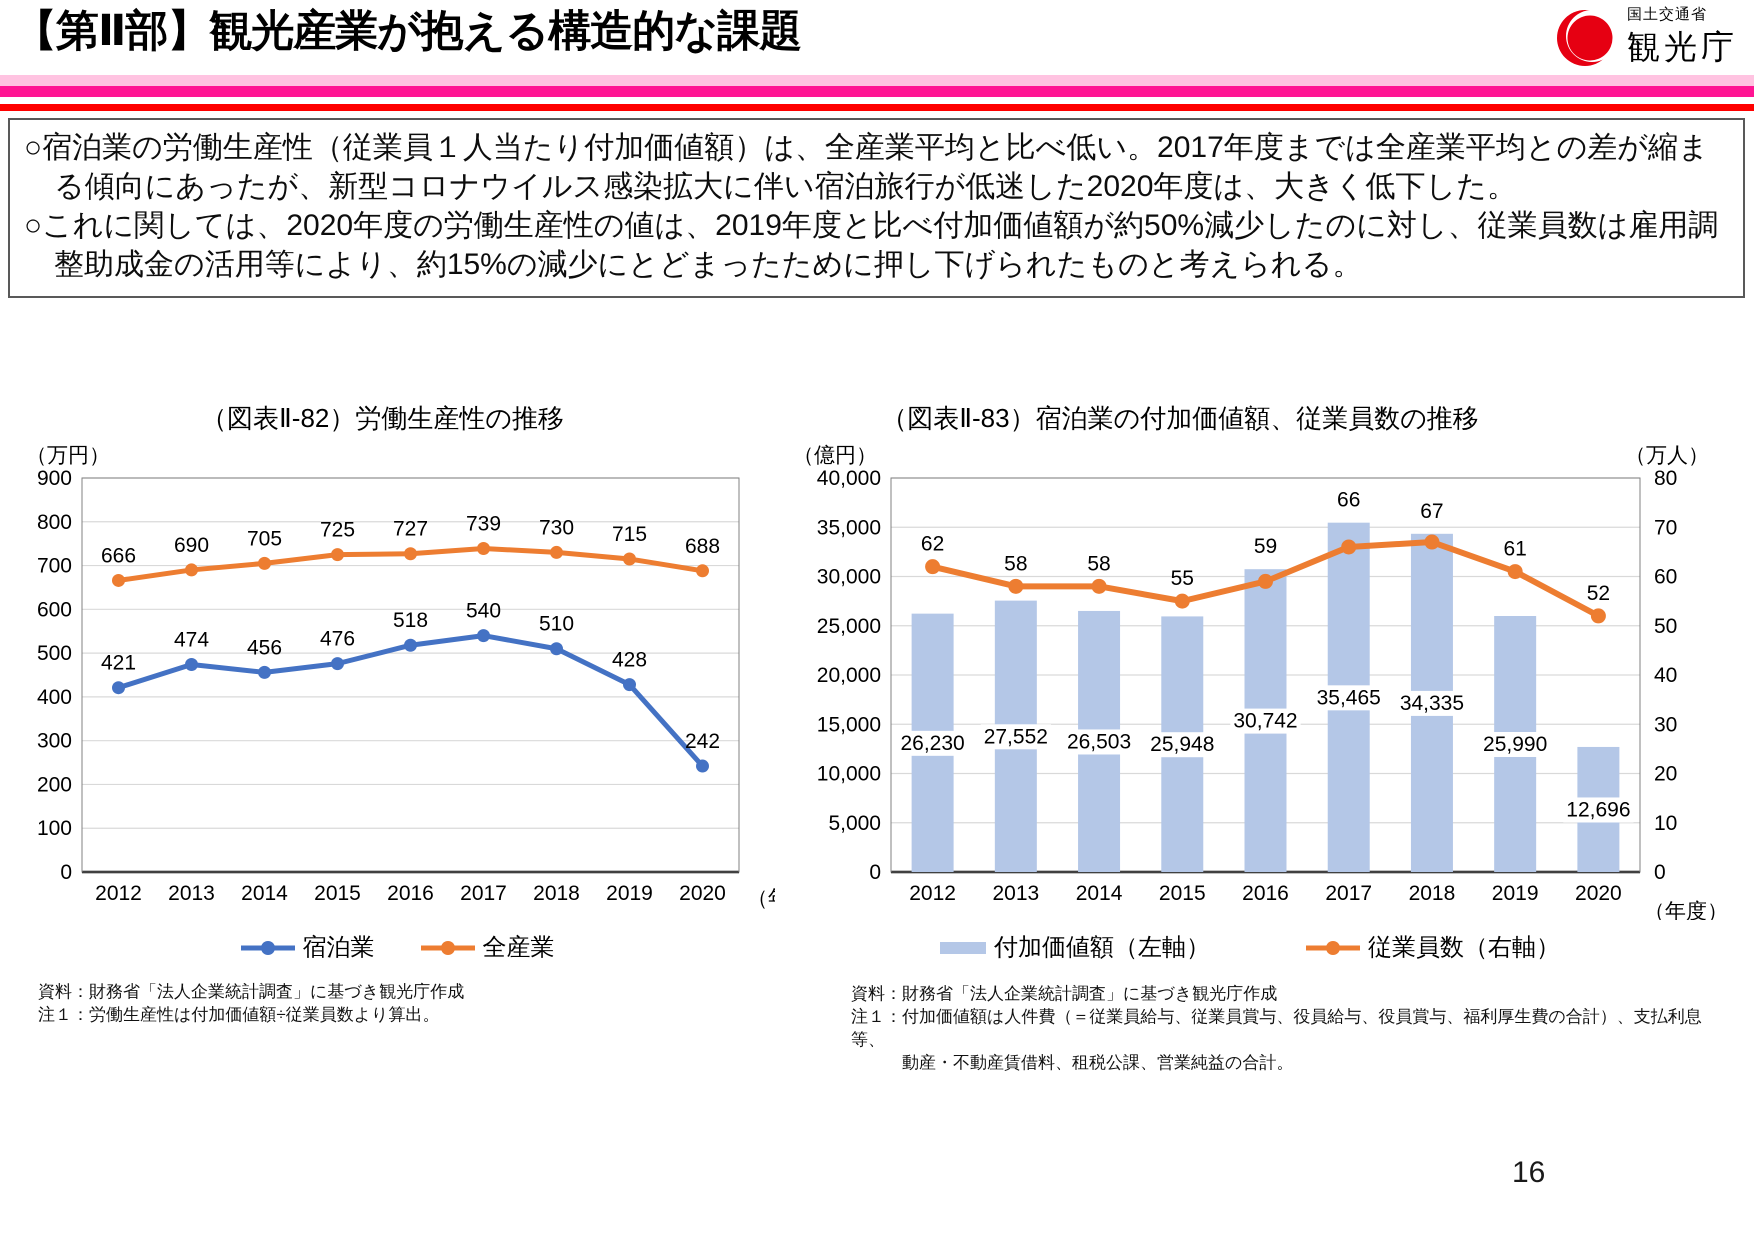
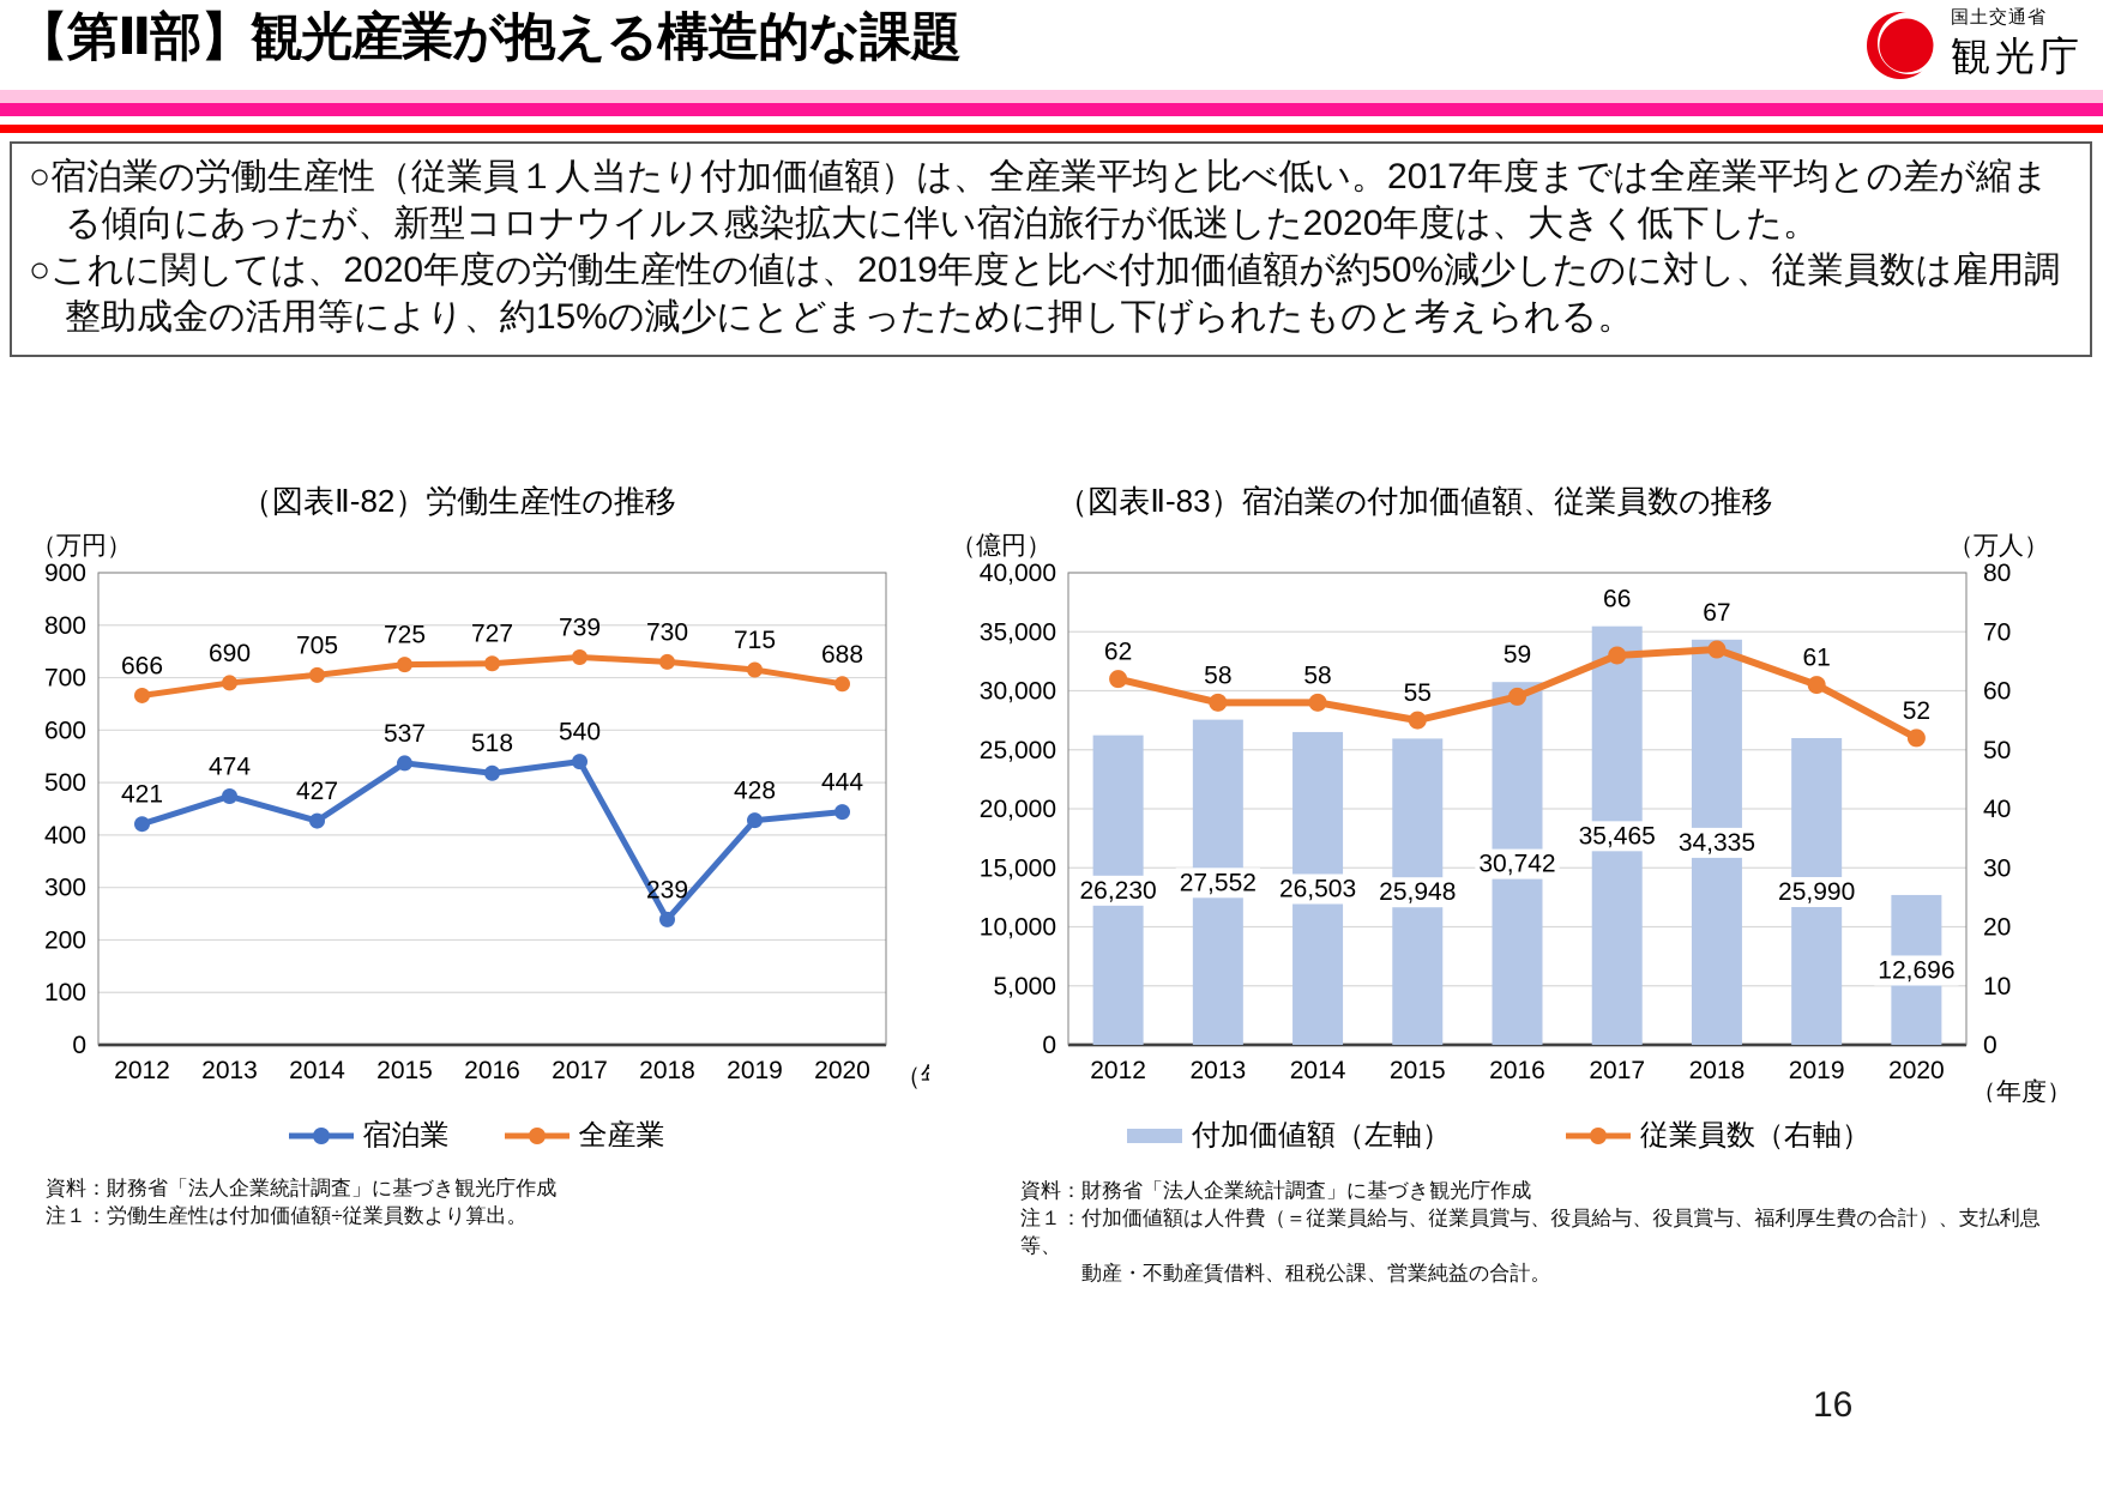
（図表Ⅱ-82）労働生産性の推移/宿泊業/2014: 456 -> 427
（図表Ⅱ-82）労働生産性の推移/宿泊業/2015: 476 -> 537
（図表Ⅱ-82）労働生産性の推移/宿泊業/2018: 510 -> 239
（図表Ⅱ-82）労働生産性の推移/宿泊業/2020: 242 -> 444
